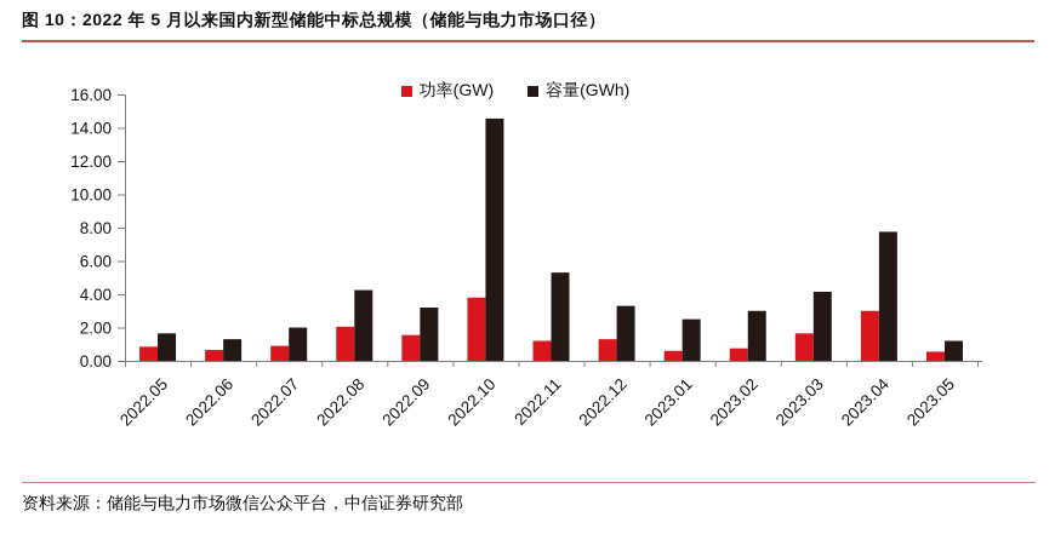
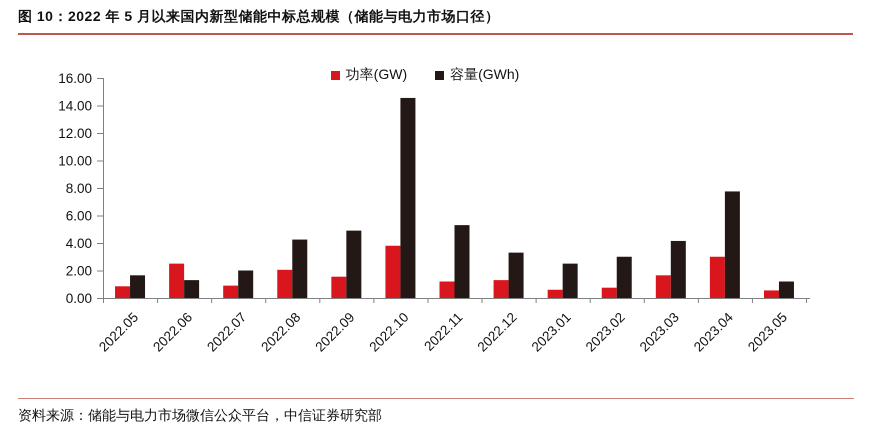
功率(GW)/2022.06: 0.7 -> 2.5
容量(GWh)/2022.09: 3.2 -> 4.9
